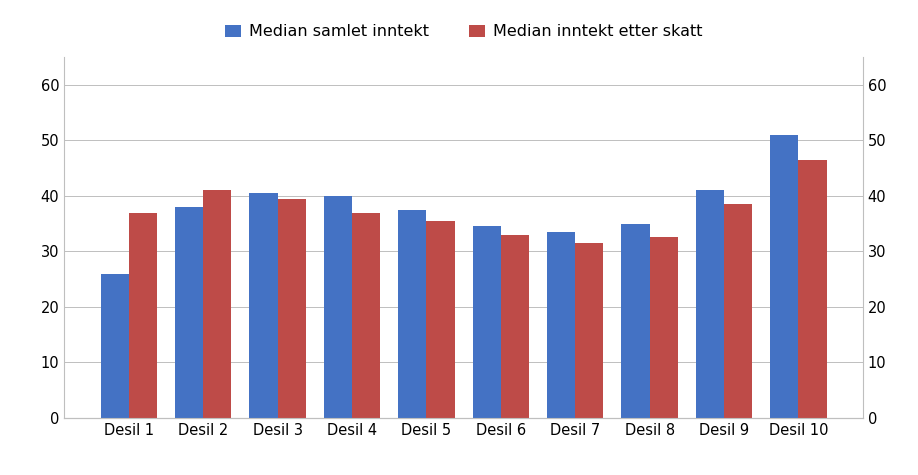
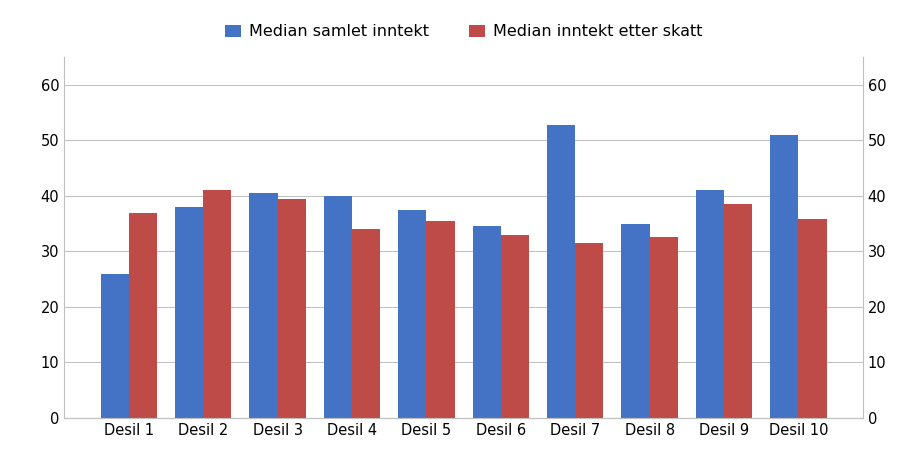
Median inntekt etter skatt/Desil 4: 37.0 -> 34.0
Median samlet inntekt/Desil 7: 33.5 -> 52.8
Median inntekt etter skatt/Desil 10: 46.5 -> 35.8
